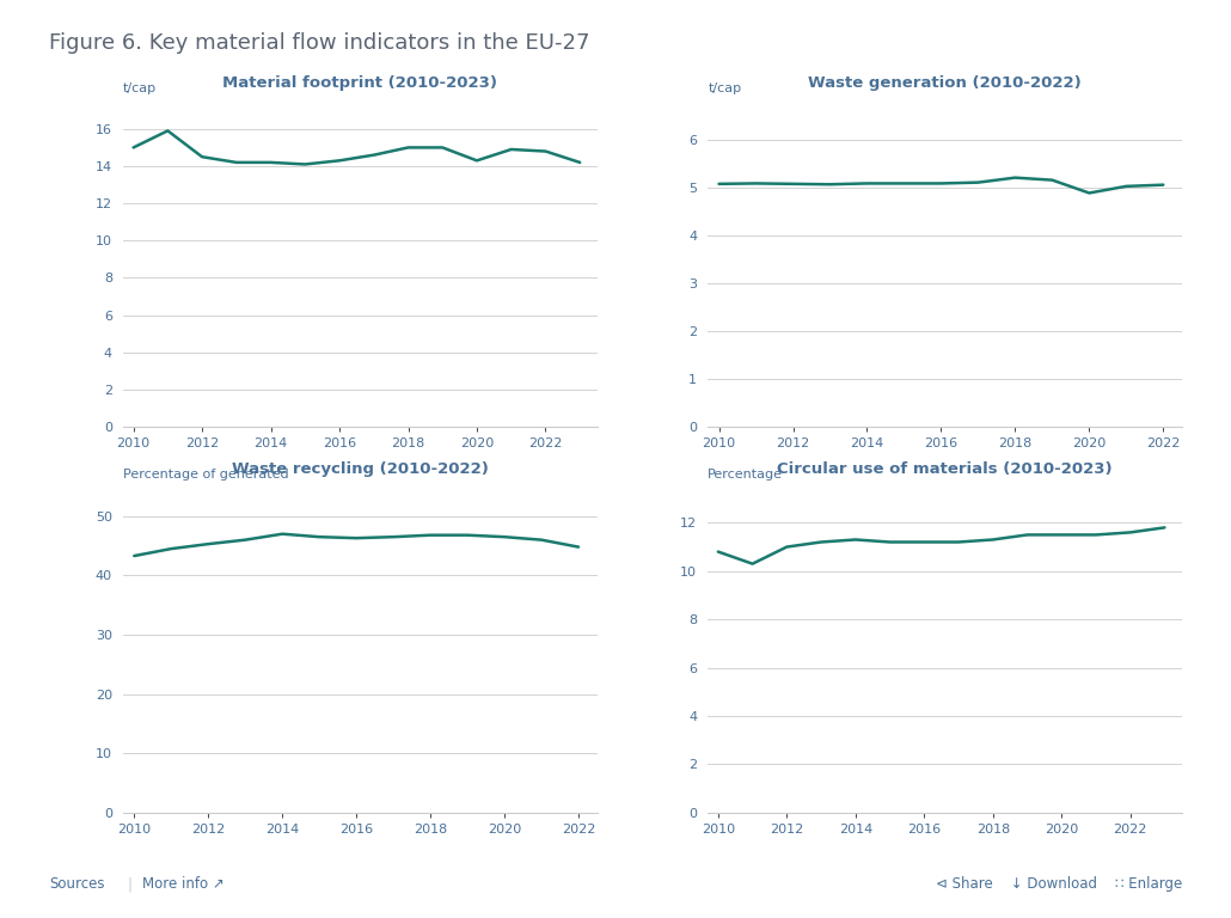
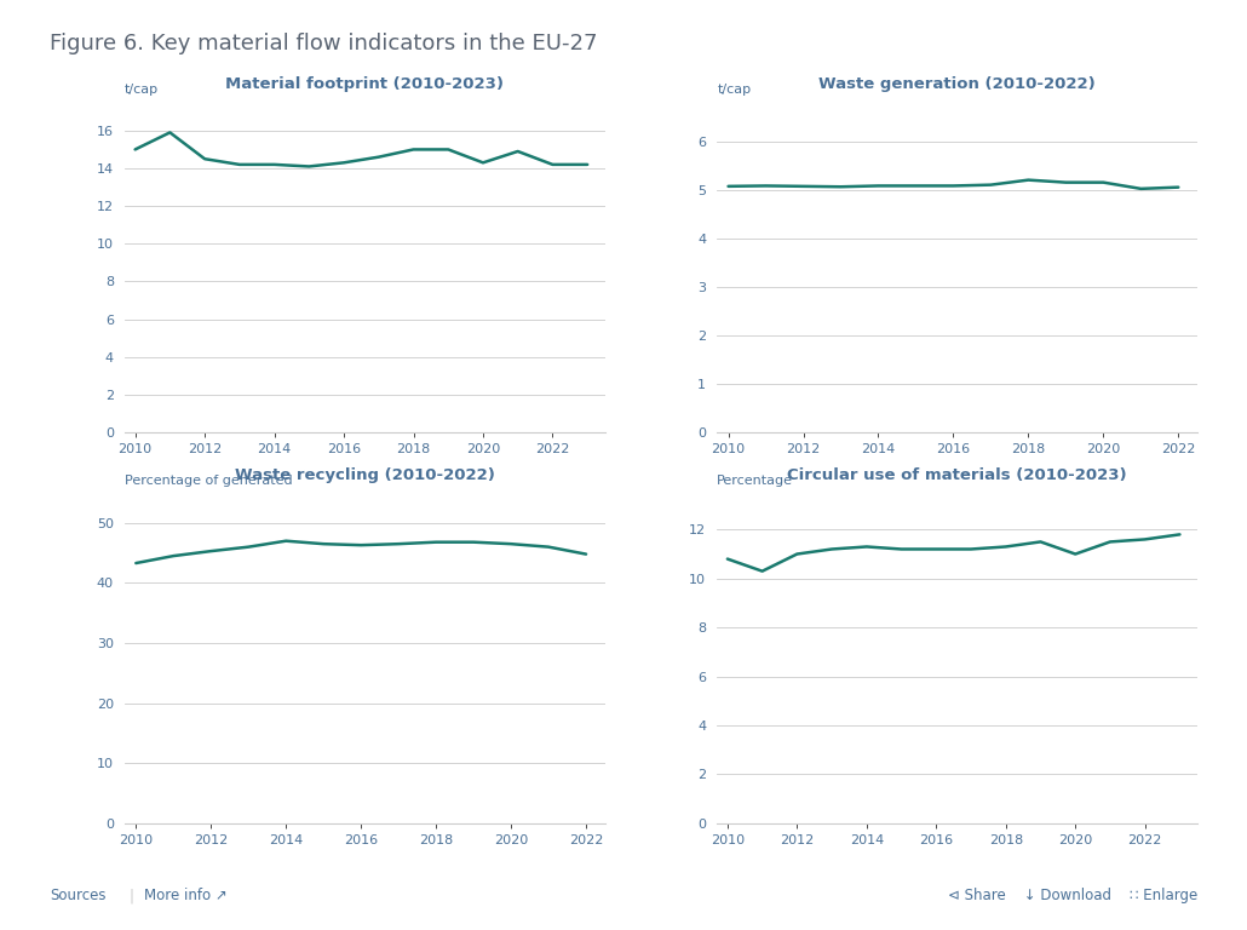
Material footprint (2010-2023)/2022: 14.8 -> 14.2
Waste generation (2010-2022)/2020: 4.88 -> 5.15
Circular use of materials (2010-2023)/2020: 11.5 -> 11.0
